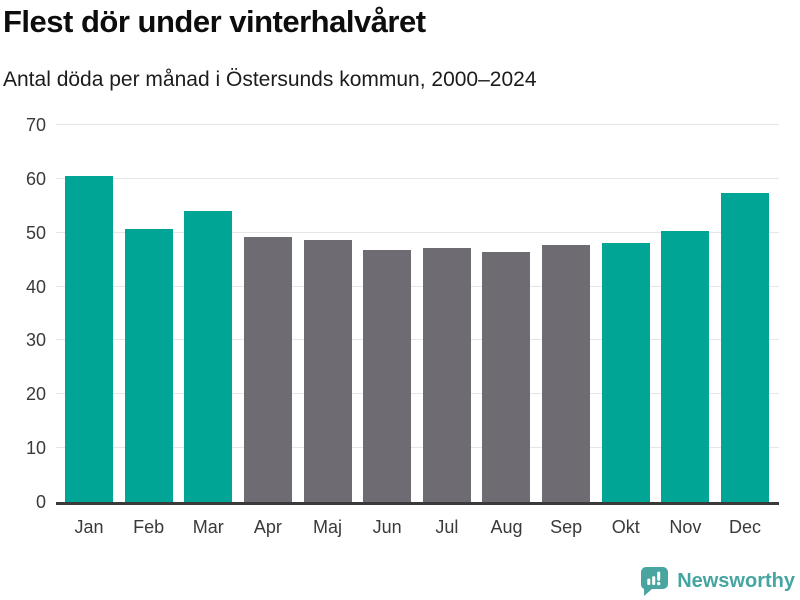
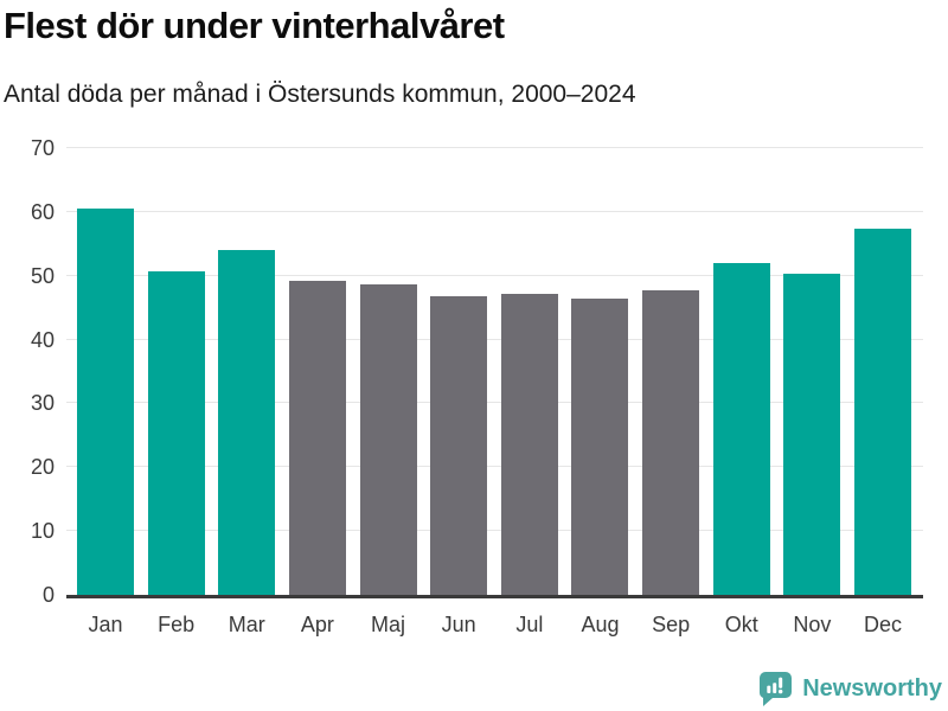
Okt: 48 -> 52
